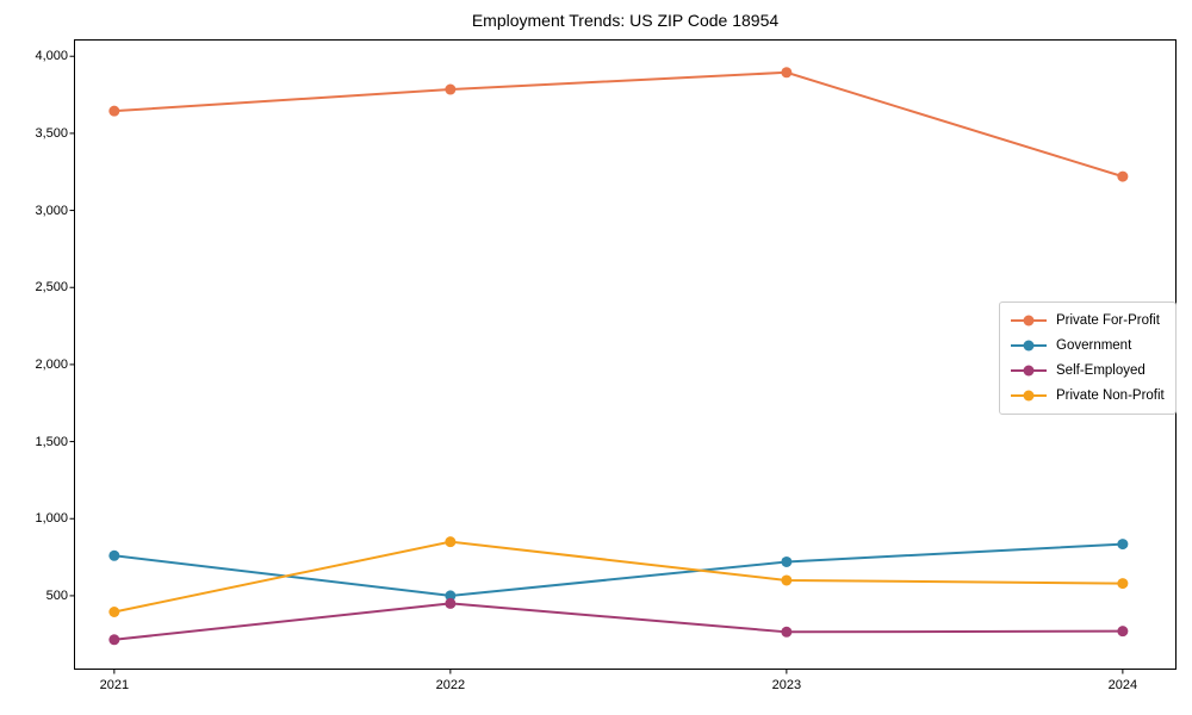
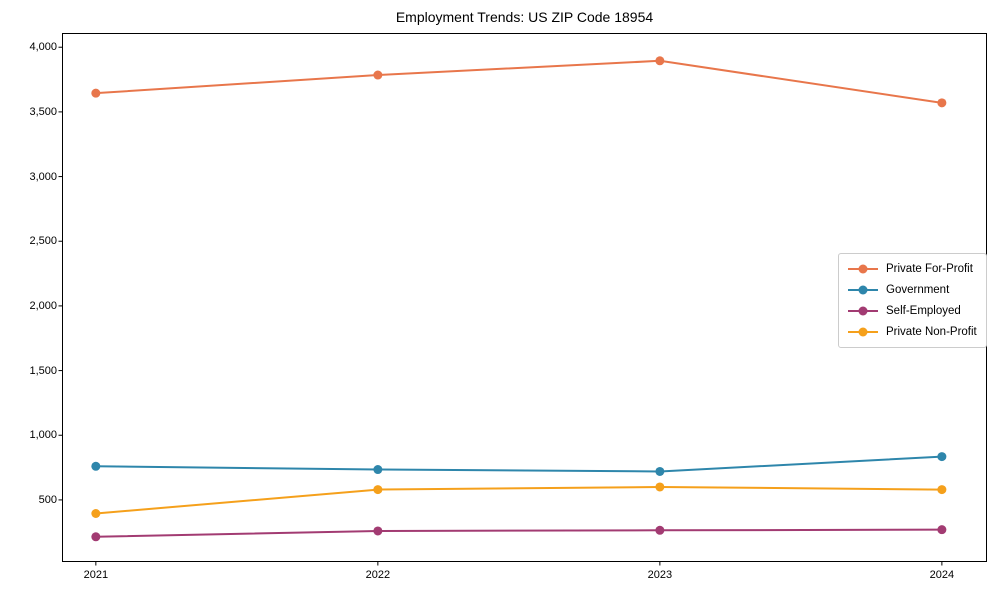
Government/2022: 500 -> 740
Self-Employed/2022: 450 -> 260
Private Non-Profit/2022: 850 -> 580
Private For-Profit/2024: 3220 -> 3570
